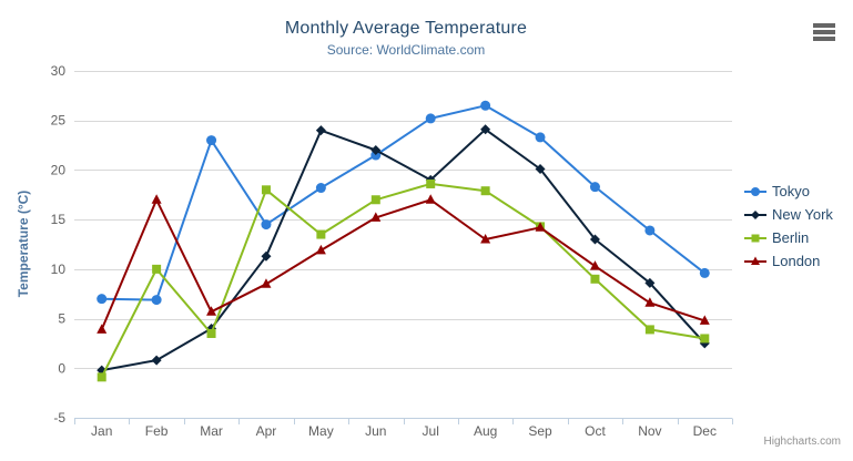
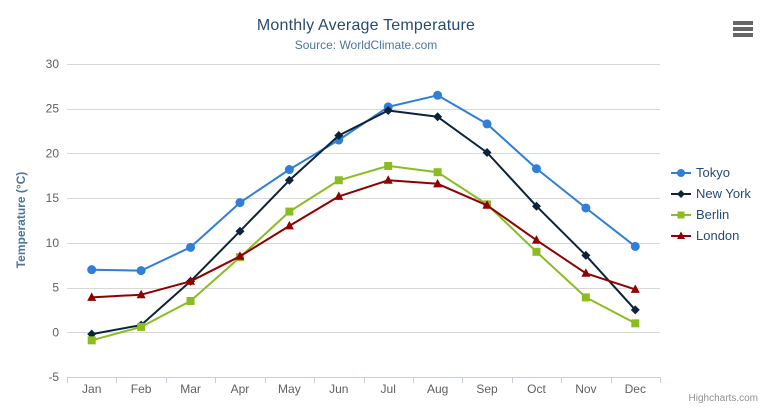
Berlin/Feb: 10 -> 1
London/Feb: 17 -> 4
Tokyo/Mar: 23 -> 10
New York/Mar: 4 -> 6
Berlin/Apr: 18 -> 8
New York/May: 24 -> 17
New York/Jul: 19 -> 25
London/Aug: 13 -> 17
New York/Oct: 13 -> 14
Berlin/Dec: 3 -> 1
